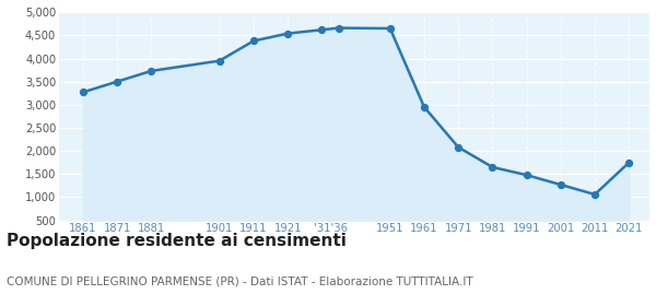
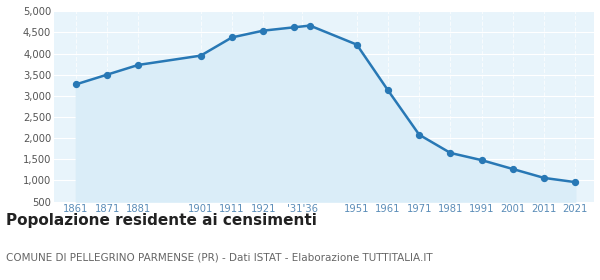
1951: 4,650 -> 4,210
1961: 2,950 -> 3,130
2021: 1,750 -> 960
